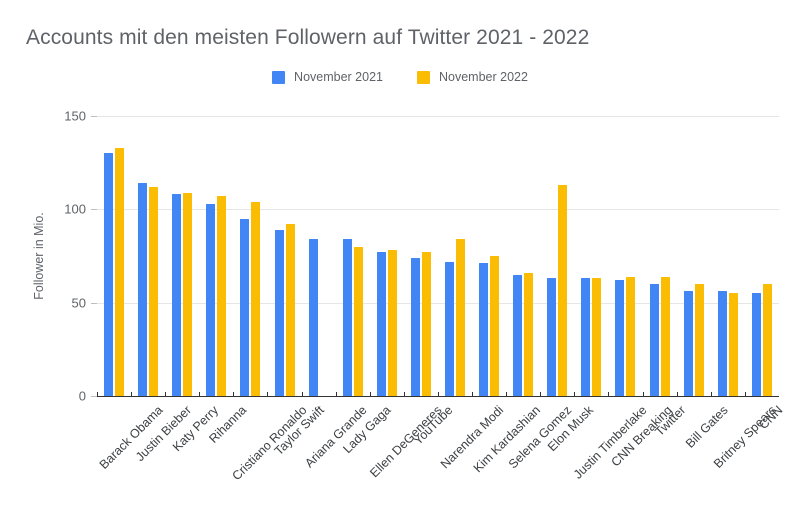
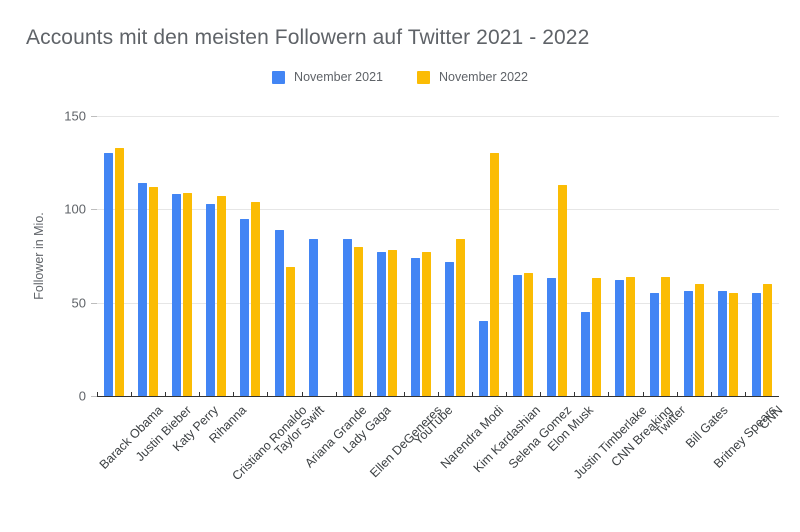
November 2022/Taylor Swift: 92 -> 69
November 2021/Kim Kardashian: 71 -> 40
November 2022/Kim Kardashian: 75 -> 130
November 2021/Justin Timberlake: 63 -> 45
November 2021/Twitter: 60 -> 55
